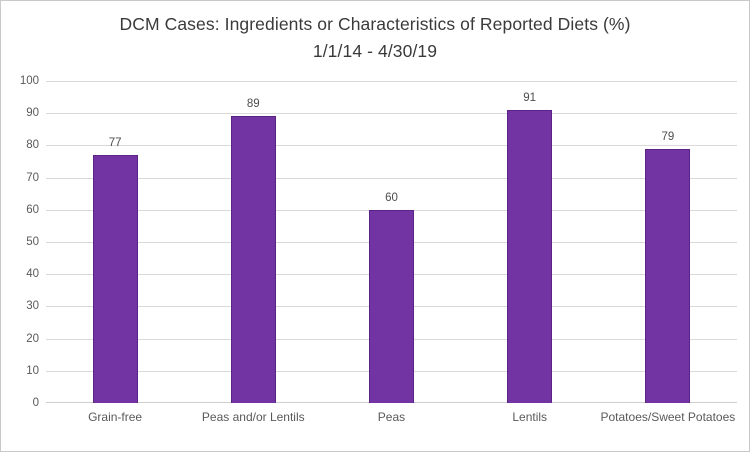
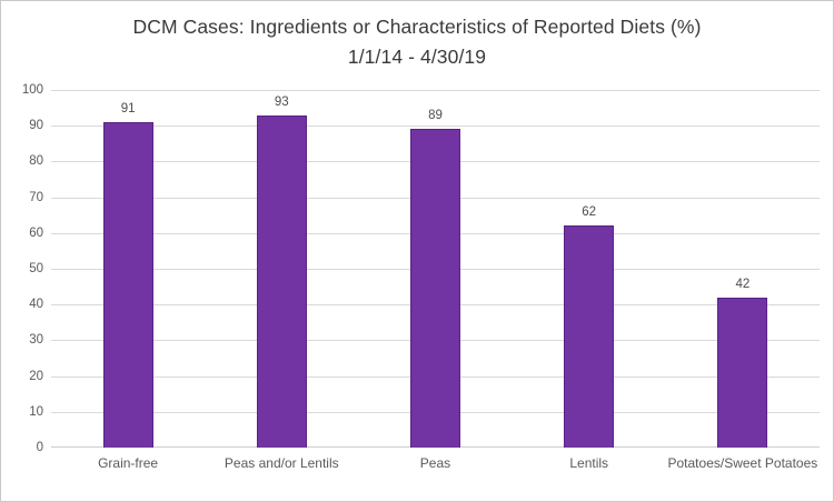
Grain-free: 77 -> 91
Peas and/or Lentils: 89 -> 93
Peas: 60 -> 89
Lentils: 91 -> 62
Potatoes/Sweet Potatoes: 79 -> 42
